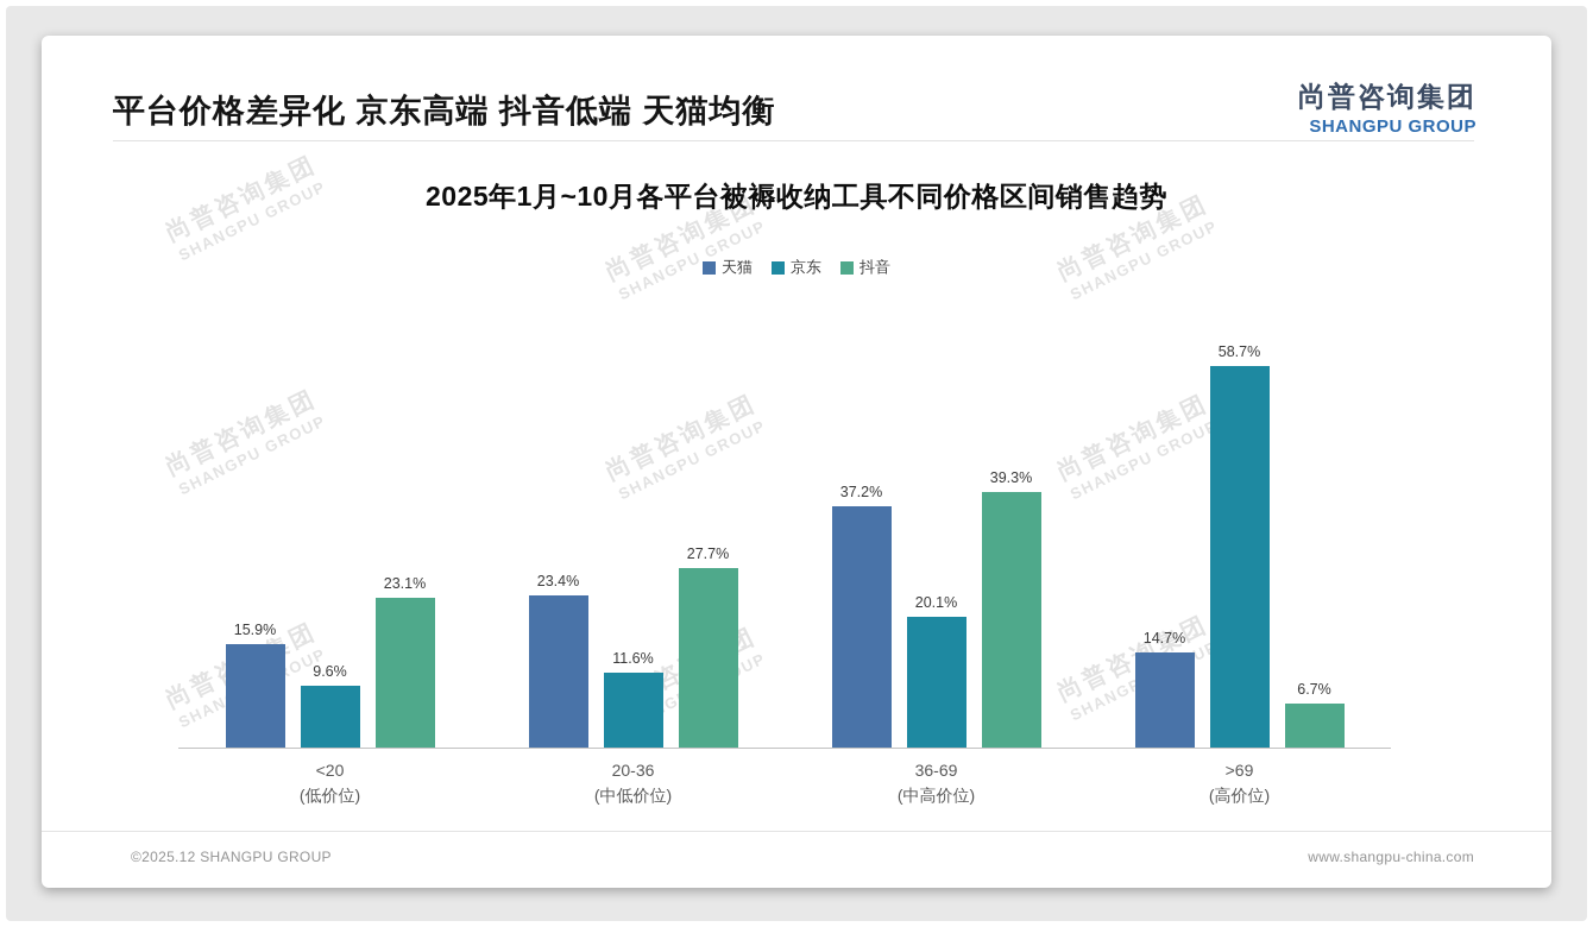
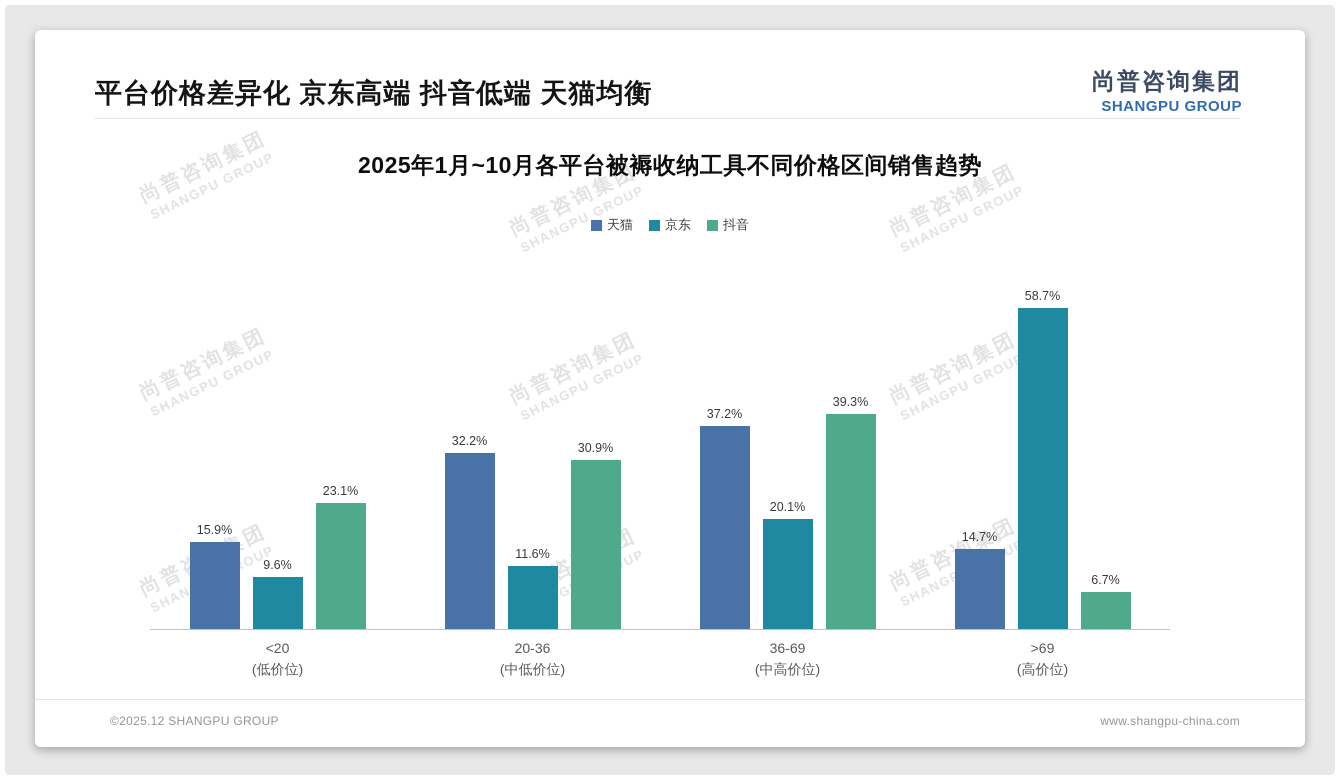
天猫/20-36: 23.4% -> 32.2%
抖音/20-36: 27.7% -> 30.9%
